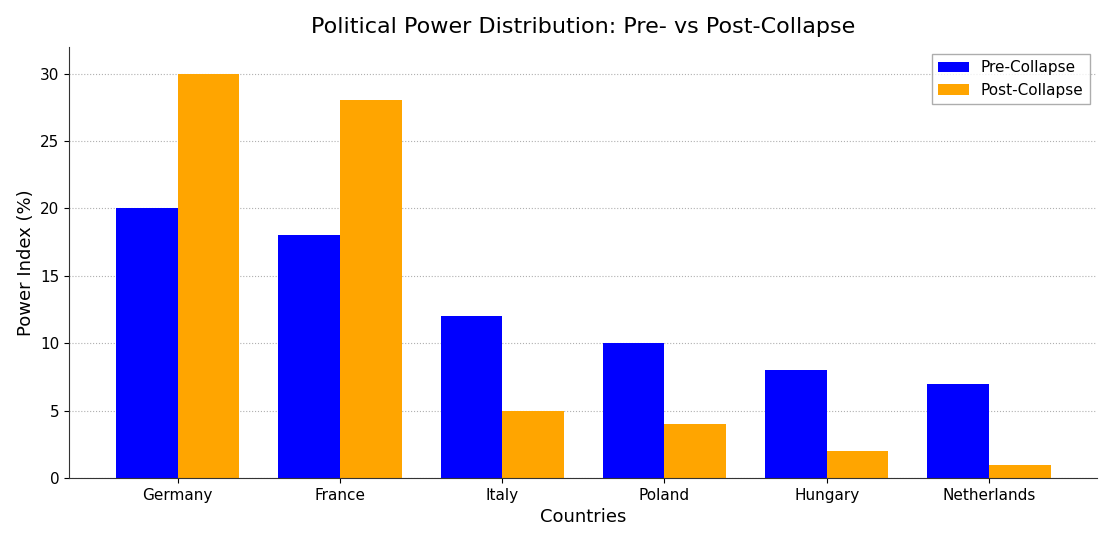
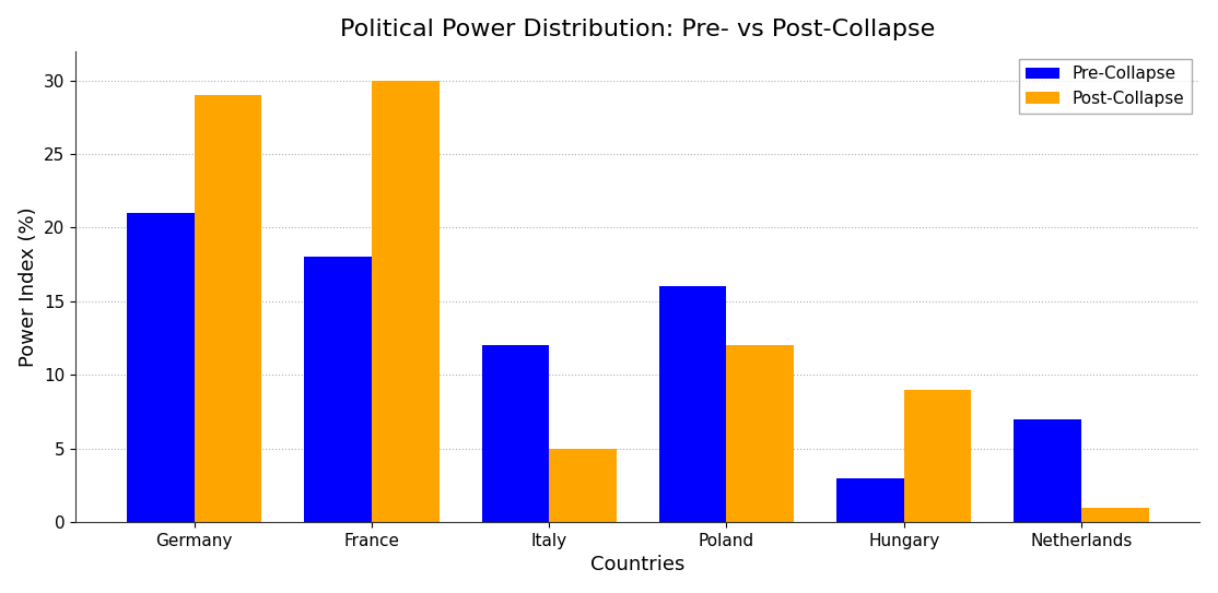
Pre-Collapse/Germany: 20 -> 21
Post-Collapse/Germany: 30 -> 29
Post-Collapse/France: 28 -> 30
Pre-Collapse/Poland: 10 -> 16
Post-Collapse/Poland: 4 -> 12
Pre-Collapse/Hungary: 8 -> 3
Post-Collapse/Hungary: 2 -> 9
